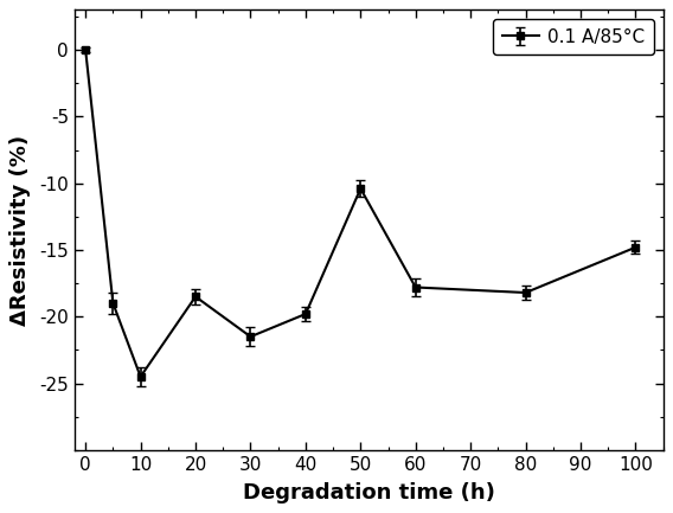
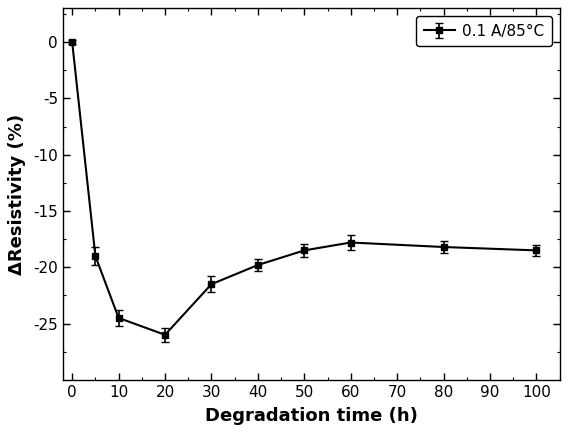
20: -18.5 -> -26.0
50: -10.4 -> -18.5
100: -14.8 -> -18.5
